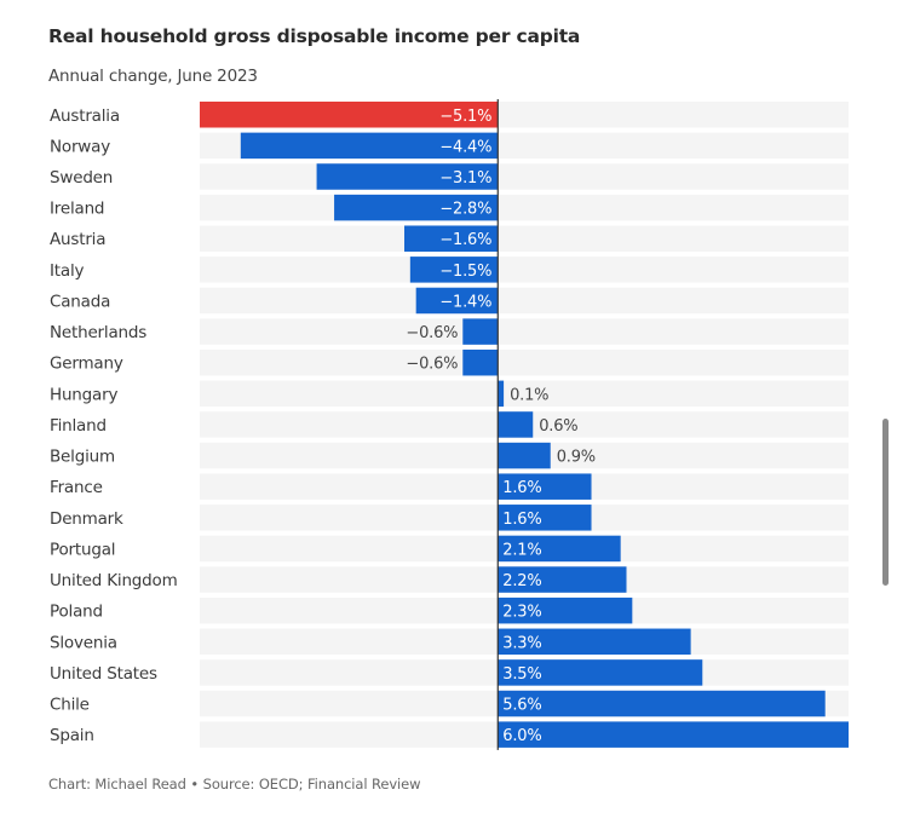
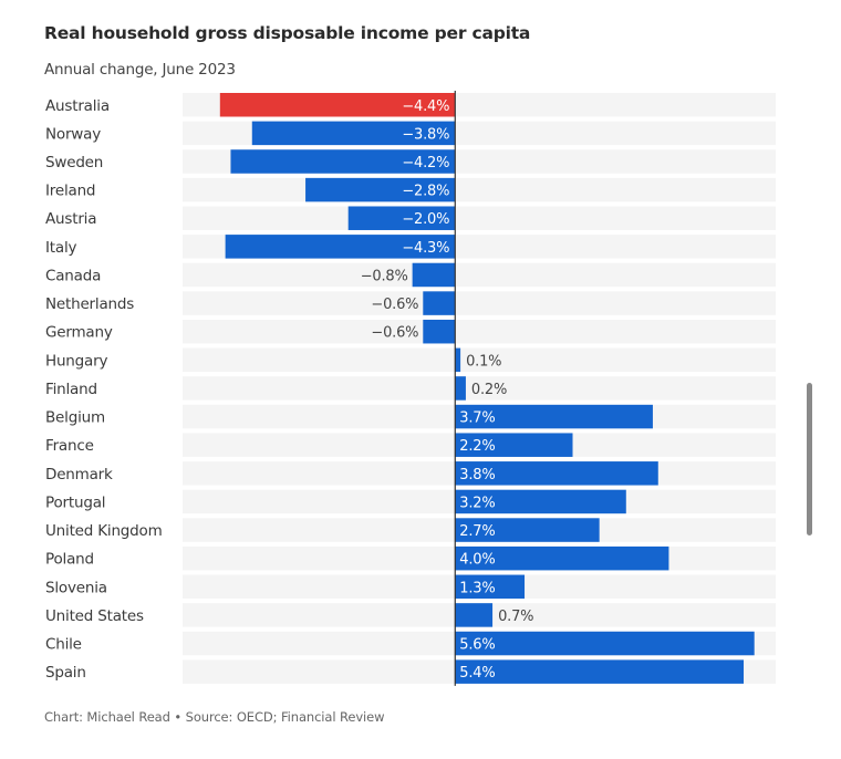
Australia: −5.1% -> −4.4%
Norway: −4.4% -> −3.8%
Sweden: −3.1% -> −4.2%
Austria: −1.6% -> −2.0%
Italy: −1.5% -> −4.3%
Canada: −1.4% -> −0.8%
Finland: 0.6% -> 0.2%
Belgium: 0.9% -> 3.7%
France: 1.6% -> 2.2%
Denmark: 1.6% -> 3.8%
Portugal: 2.1% -> 3.2%
United Kingdom: 2.2% -> 2.7%
Poland: 2.3% -> 4.0%
Slovenia: 3.3% -> 1.3%
United States: 3.5% -> 0.7%
Spain: 6.0% -> 5.4%
